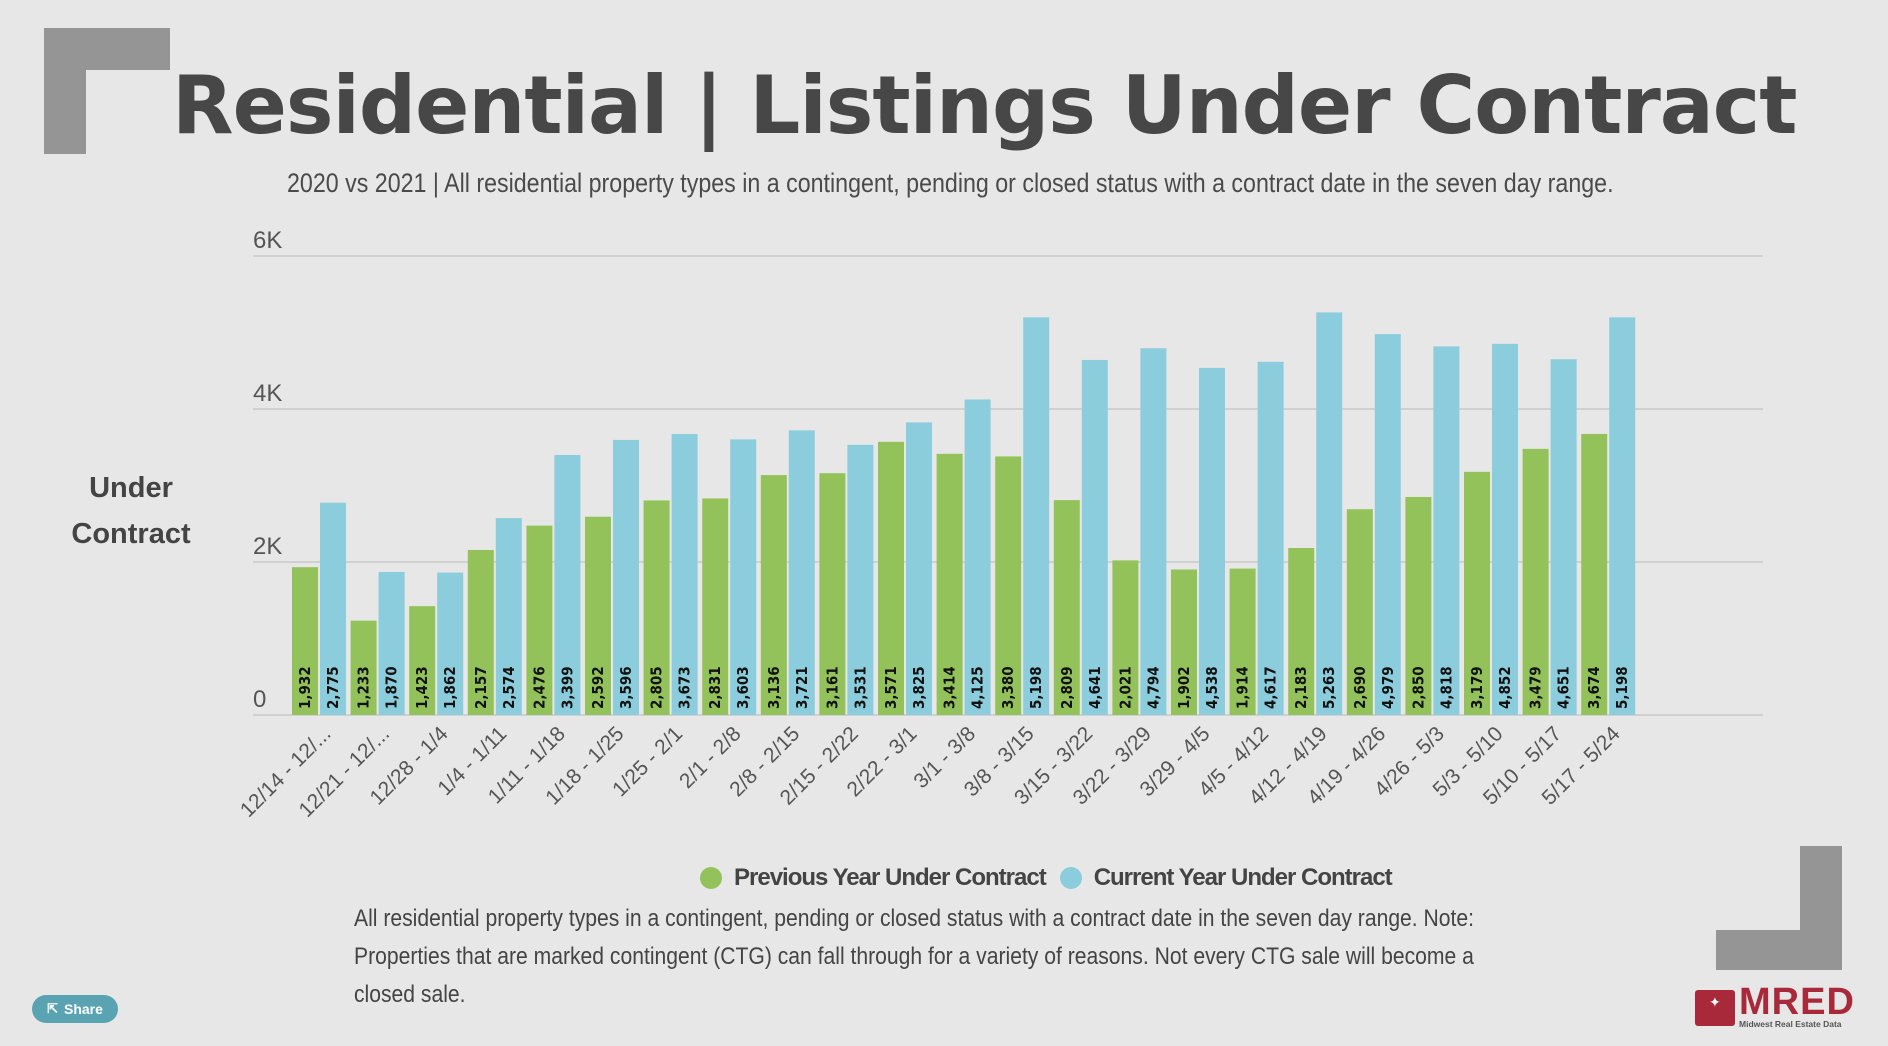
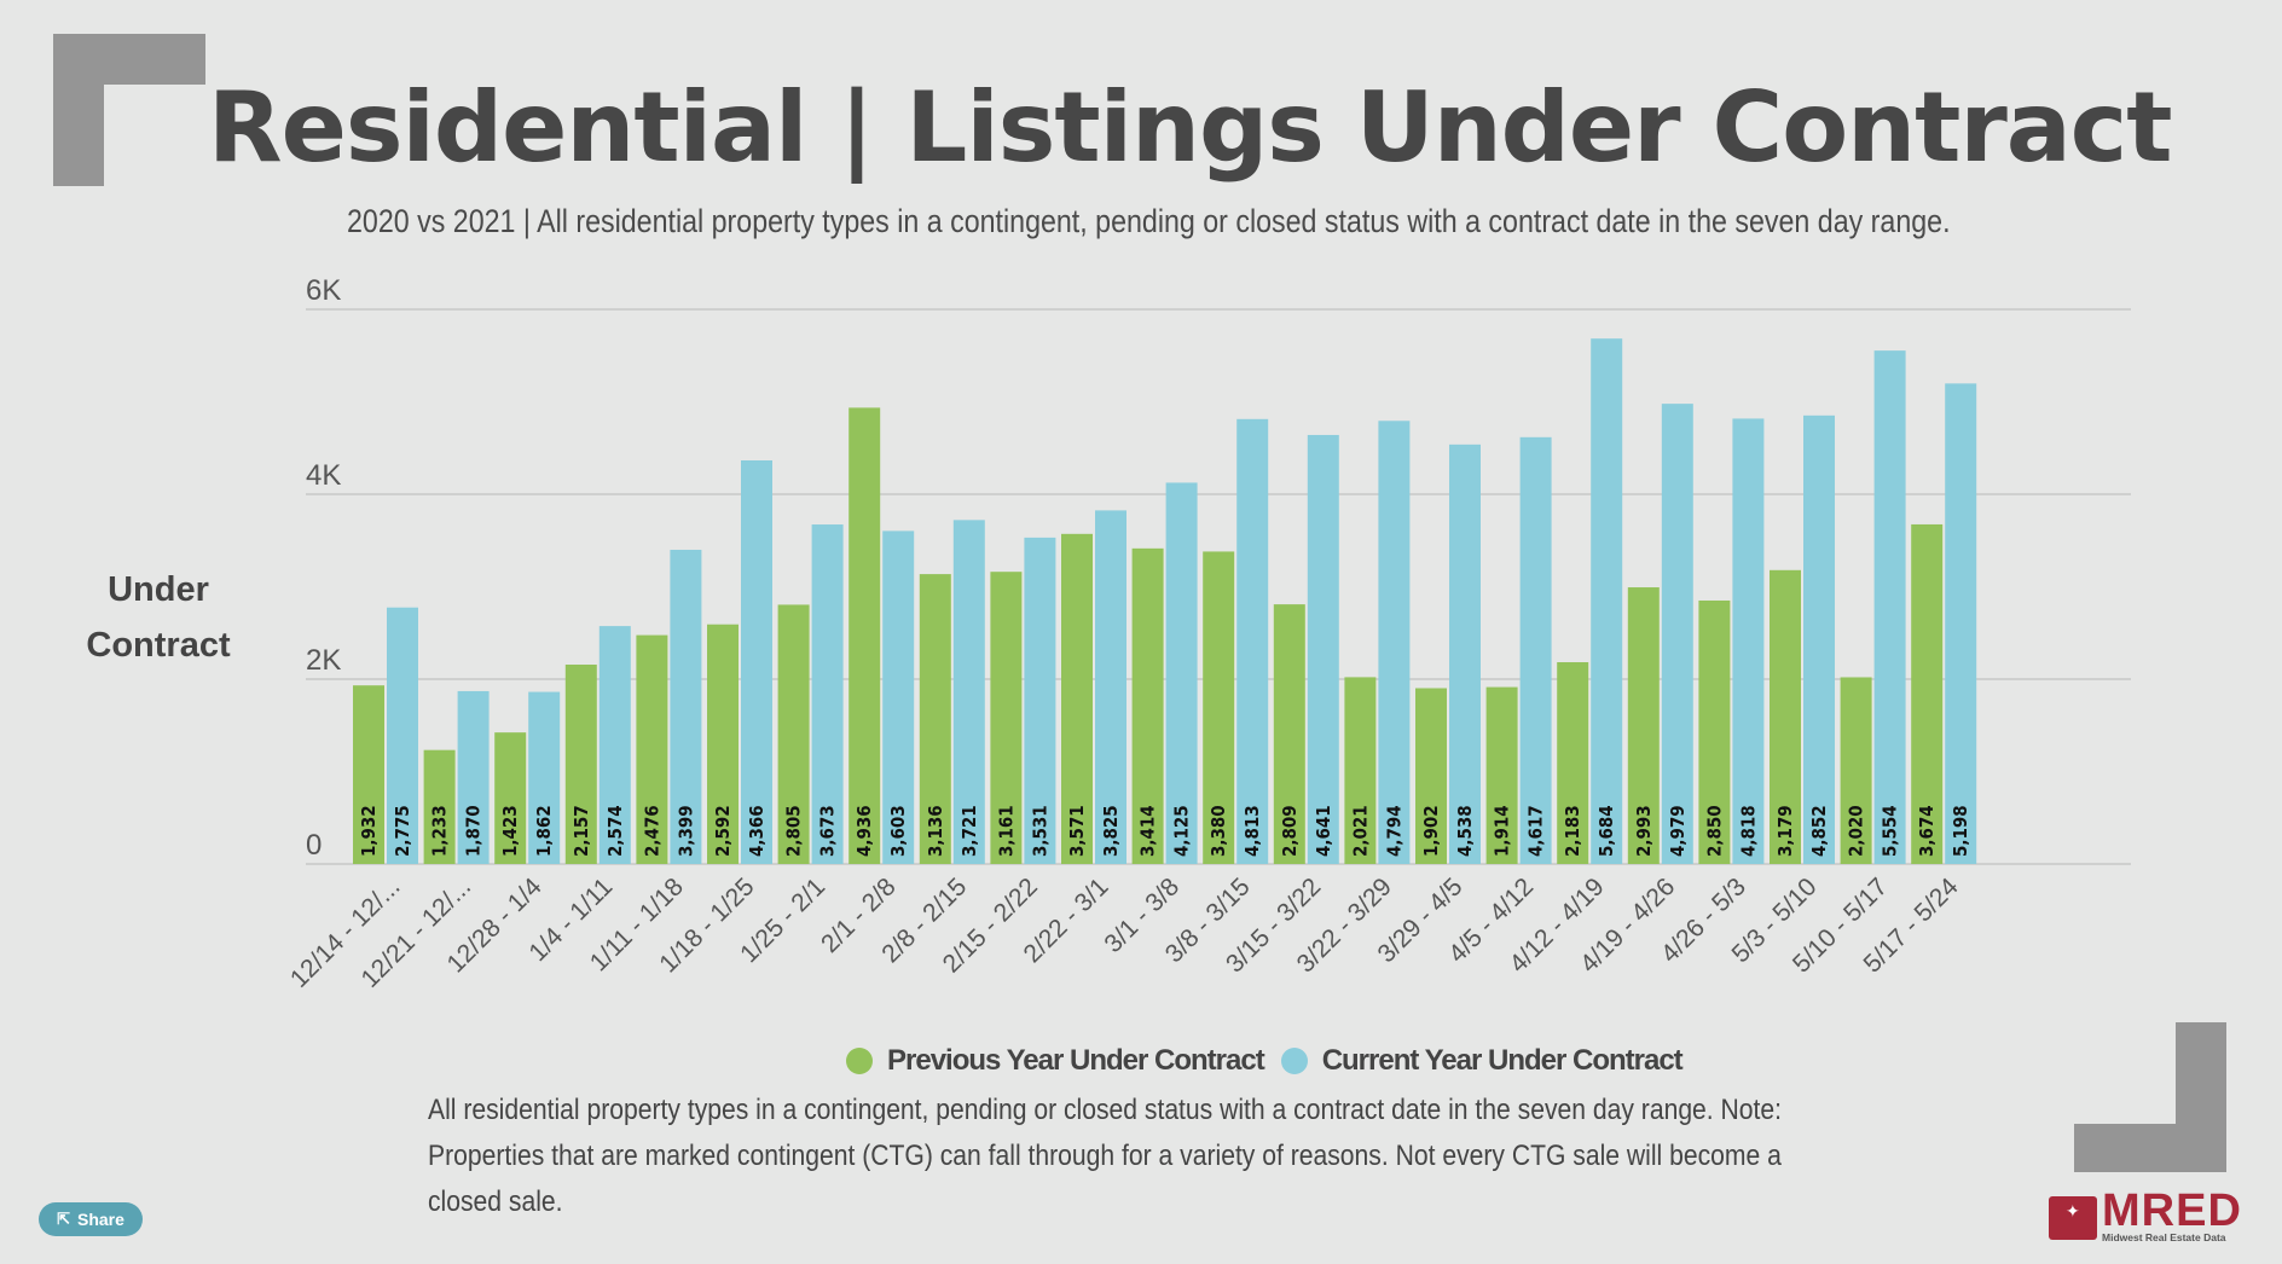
Current Year Under Contract/1/18 - 1/25: 3,596 -> 4,366
Previous Year Under Contract/2/1 - 2/8: 2,831 -> 4,936
Current Year Under Contract/3/8 - 3/15: 5,198 -> 4,813
Current Year Under Contract/4/12 - 4/19: 5,263 -> 5,684
Previous Year Under Contract/4/19 - 4/26: 2,690 -> 2,993
Previous Year Under Contract/5/10 - 5/17: 3,479 -> 2,020
Current Year Under Contract/5/10 - 5/17: 4,651 -> 5,554
